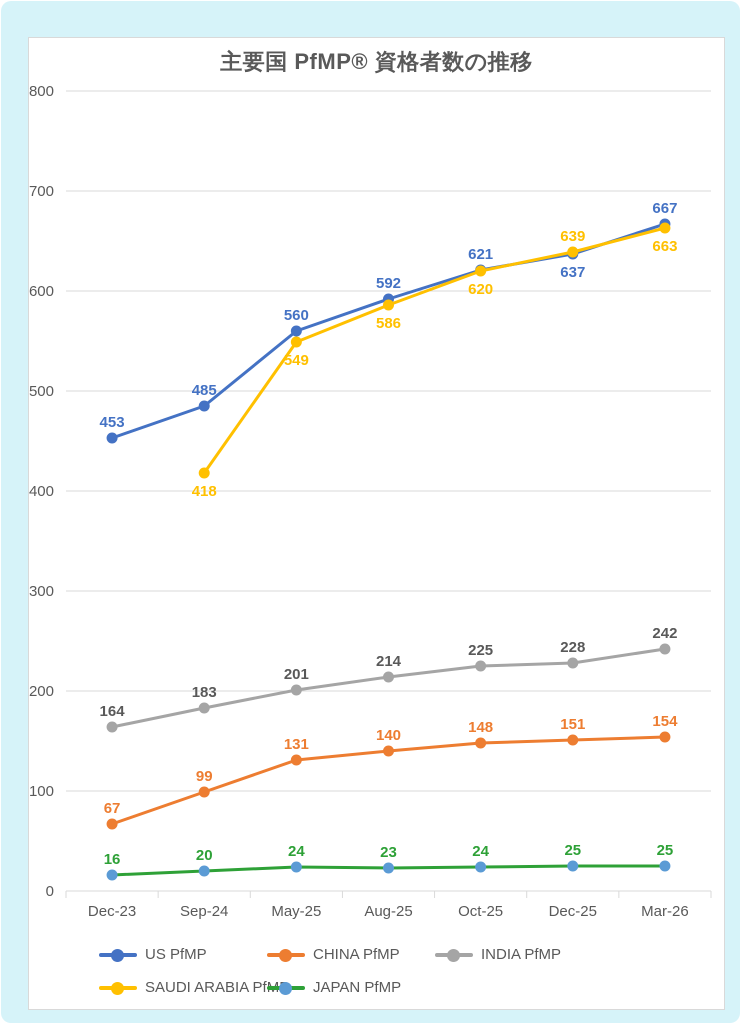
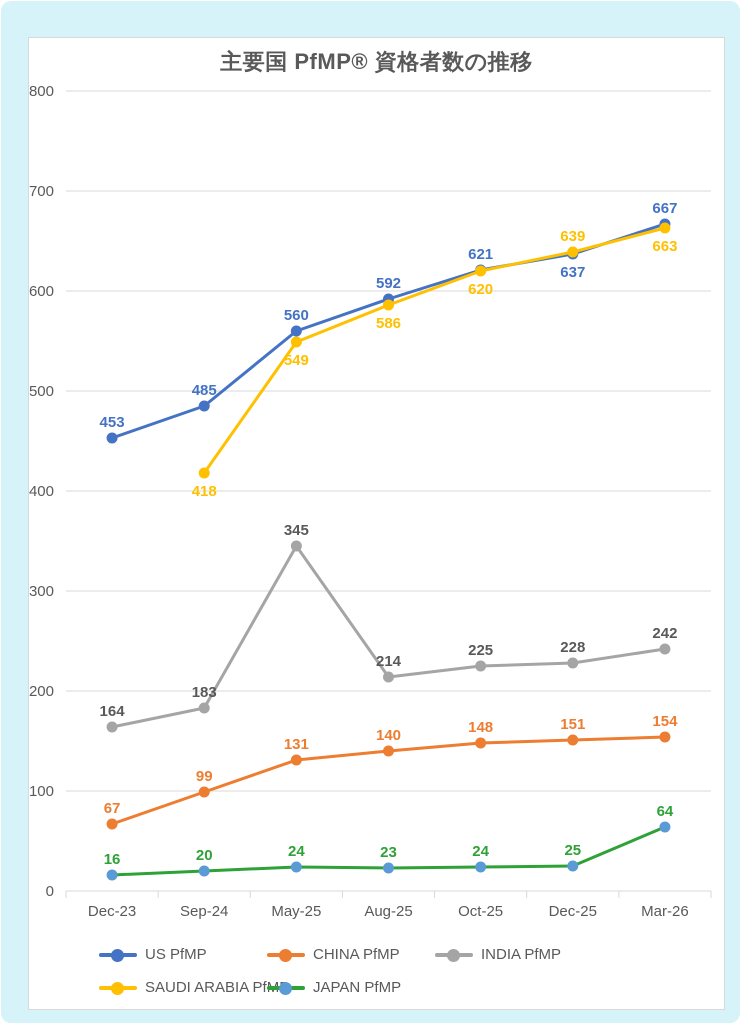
INDIA PfMP/May-25: 201 -> 345
JAPAN PfMP/Mar-26: 25 -> 64
